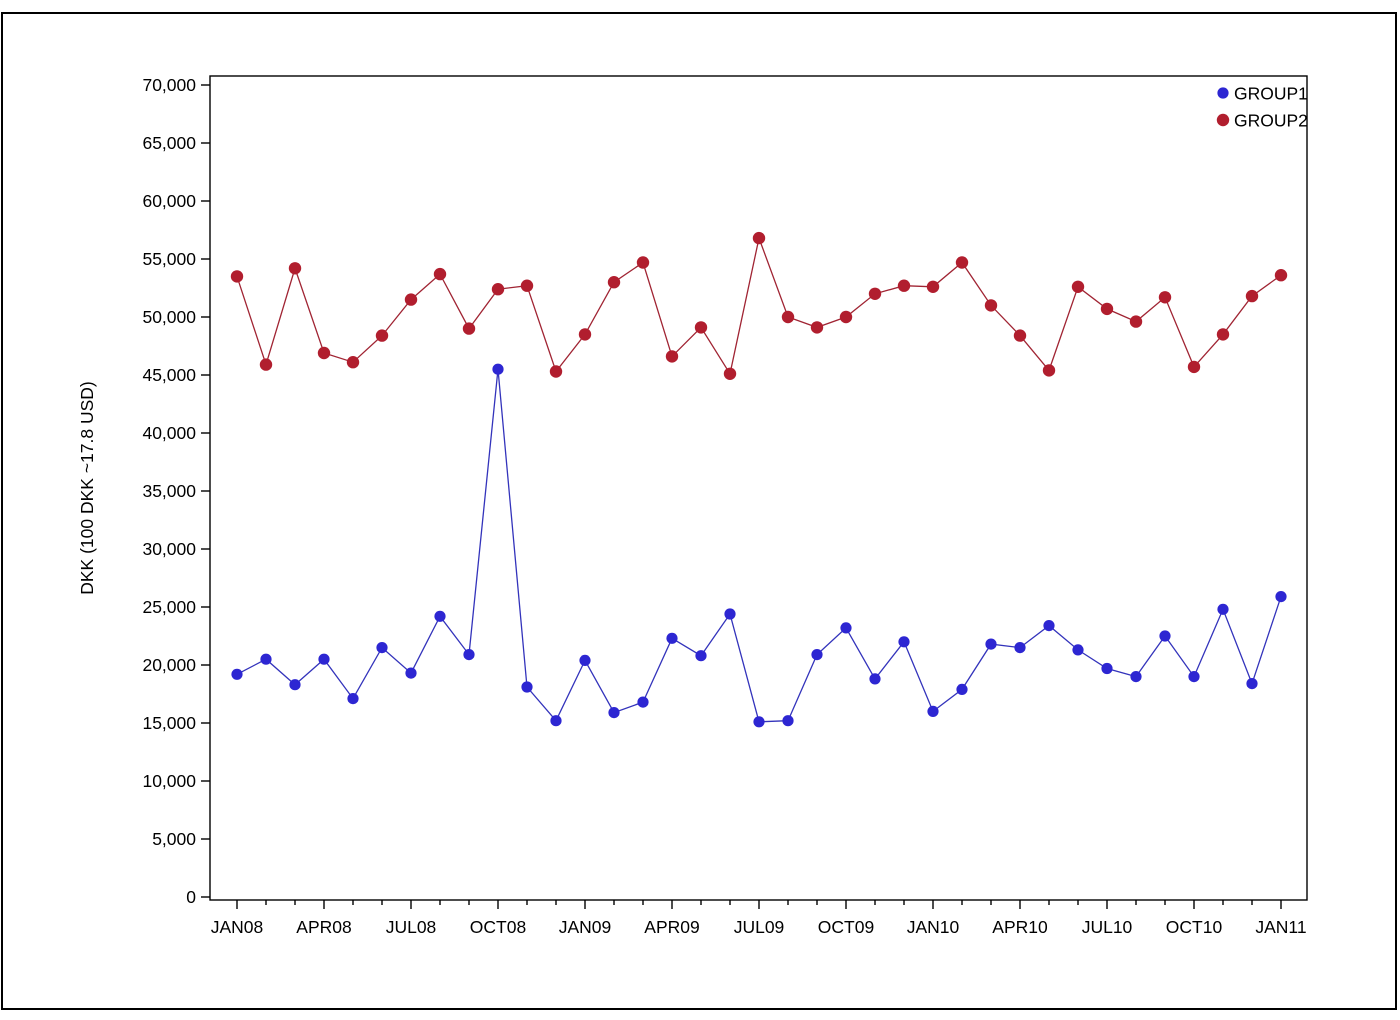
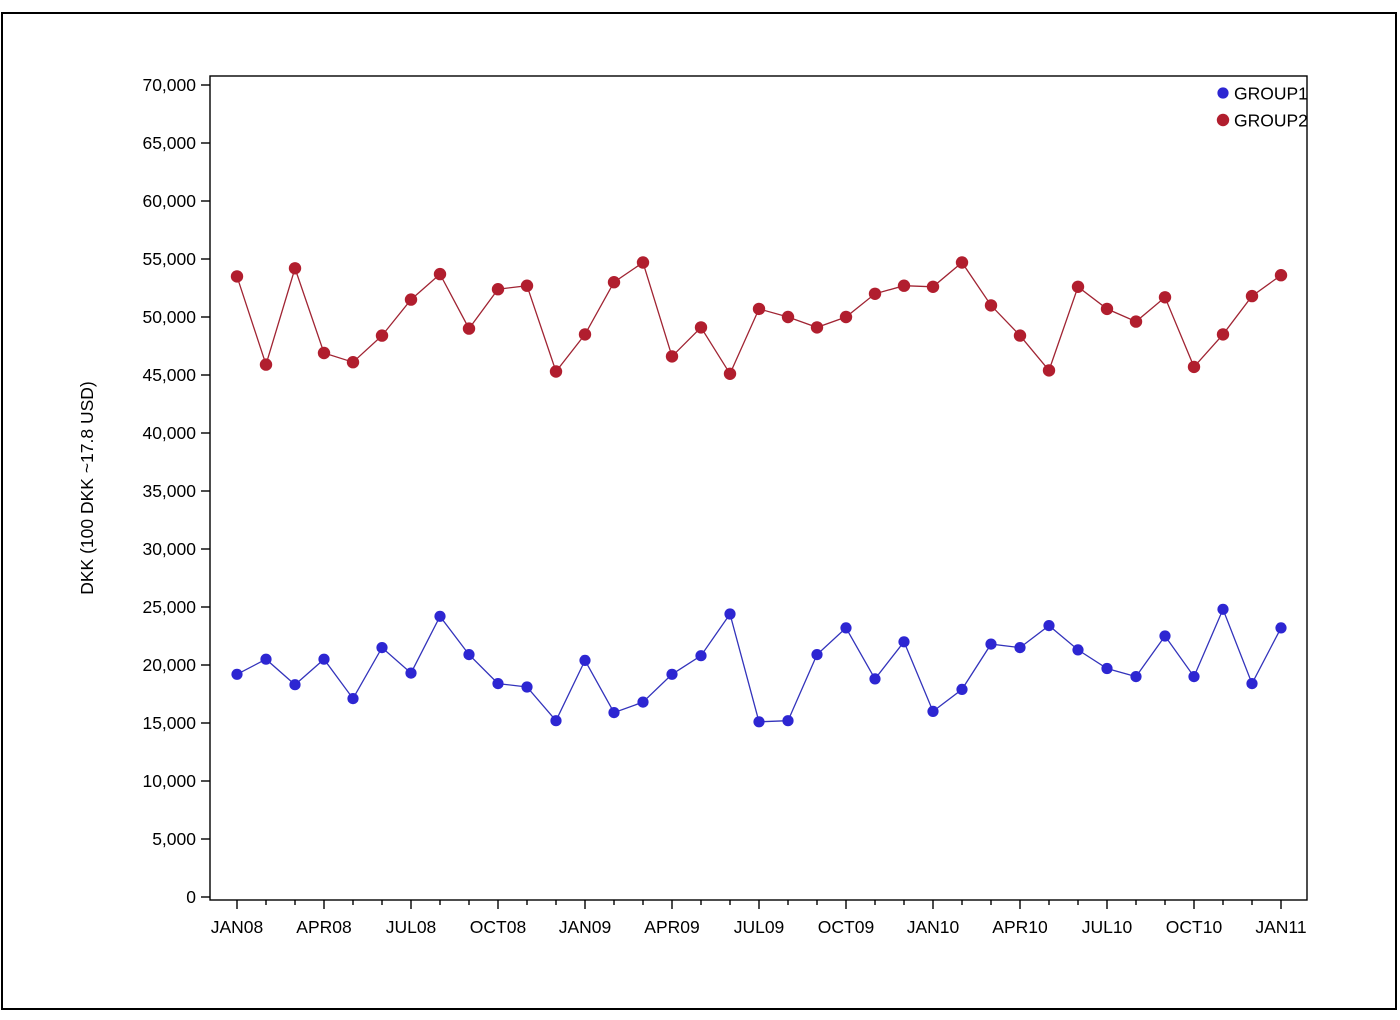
GROUP1/OCT08: 45500 -> 18400
GROUP1/APR09: 22300 -> 19200
GROUP2/JUL09: 56800 -> 50700
GROUP1/JAN11: 25900 -> 23200
